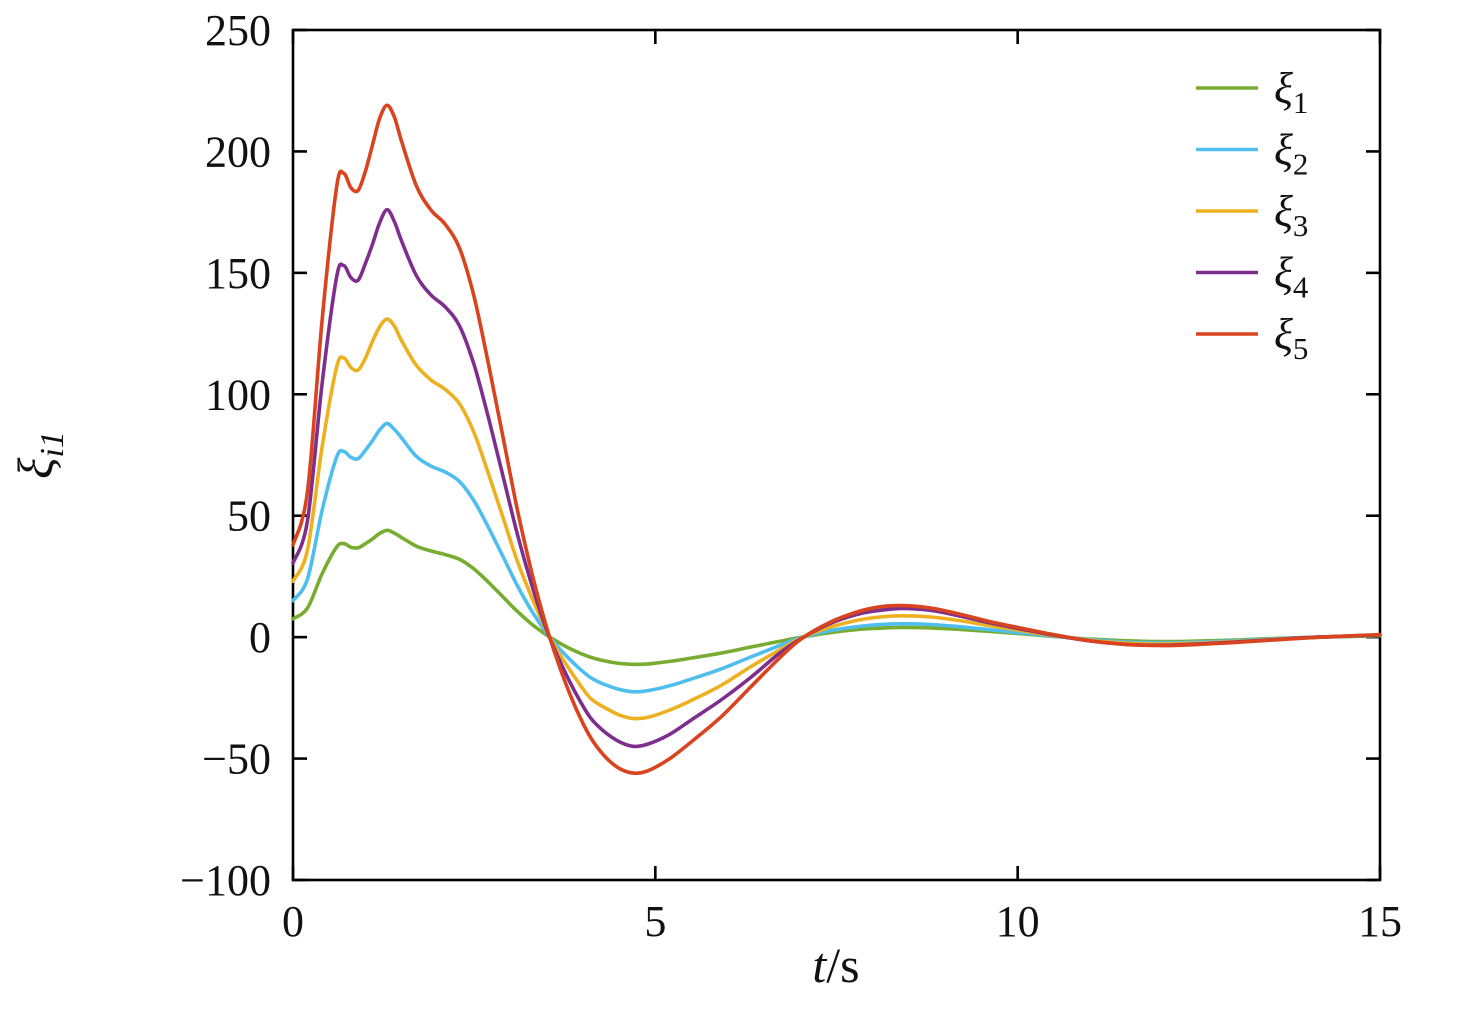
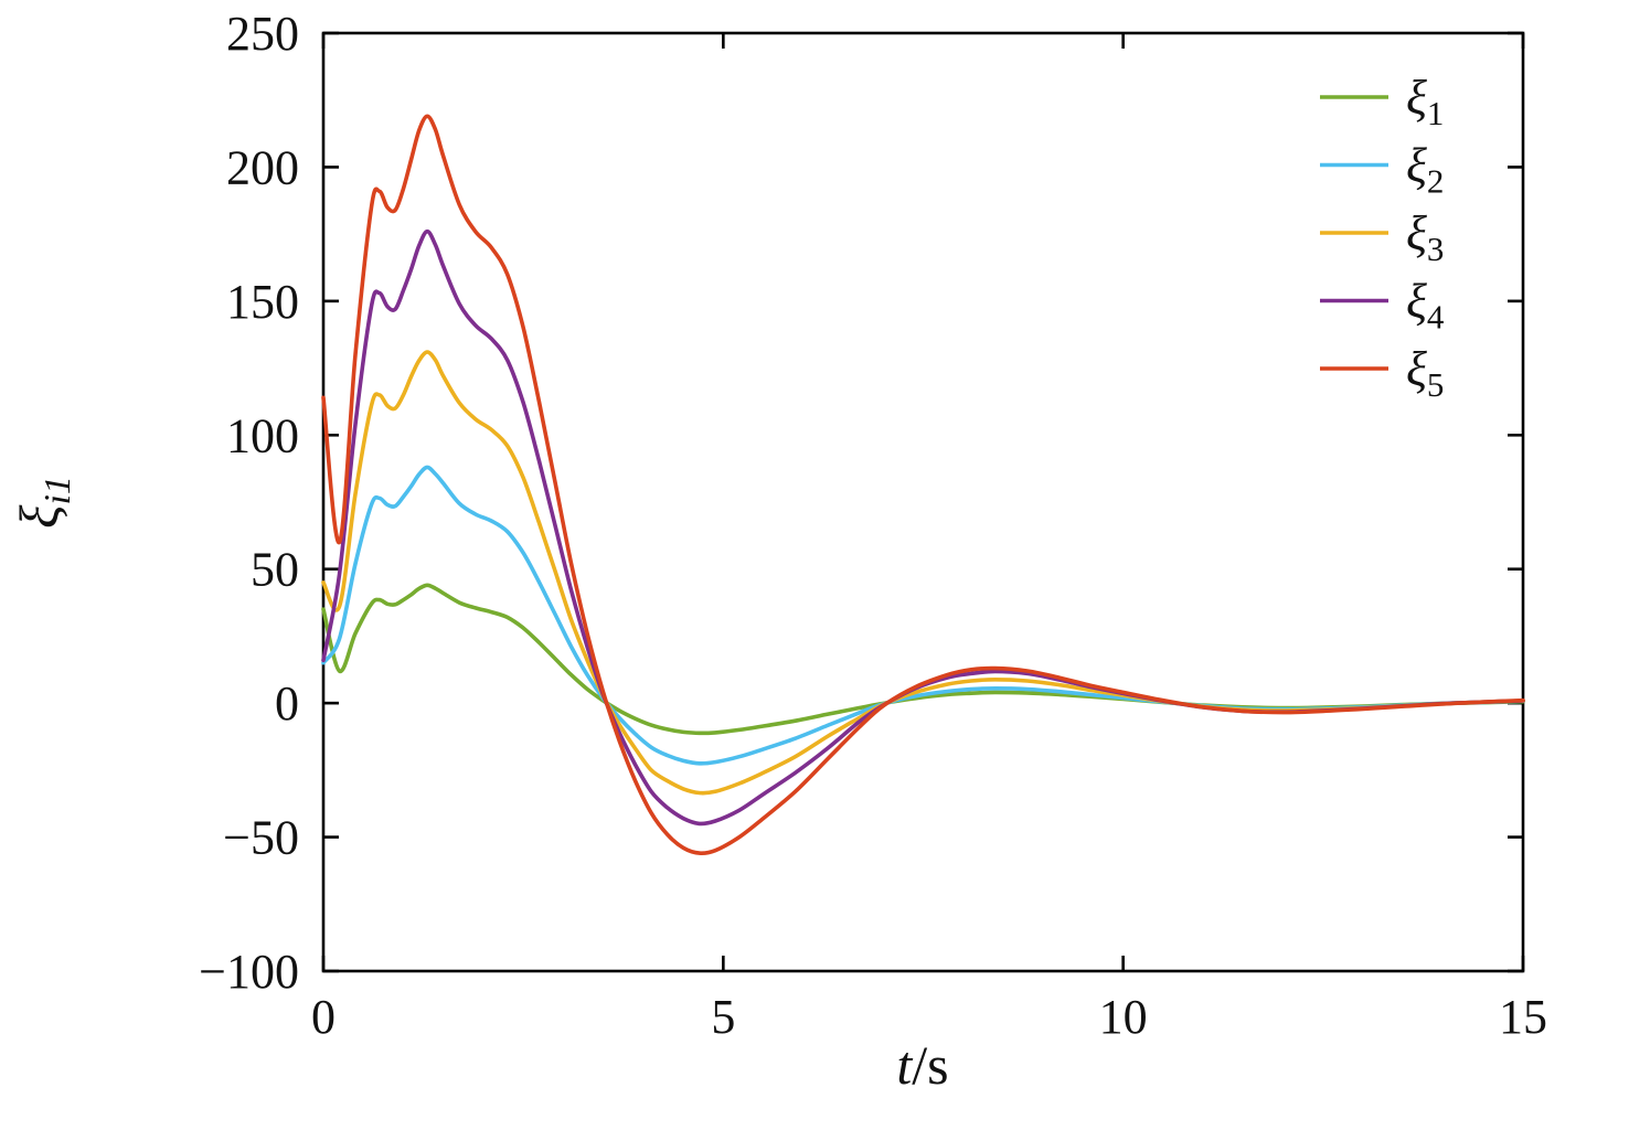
ξ1/0: 8 -> 35
ξ3/0: 23 -> 45
ξ4/0: 30 -> 16
ξ5/0: 38 -> 114
